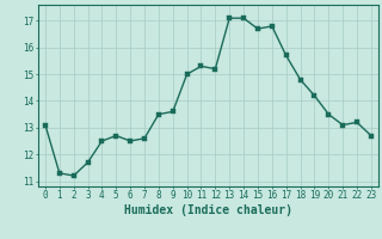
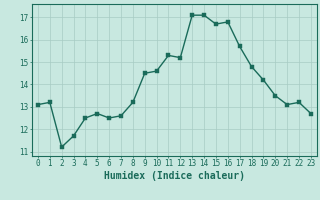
1: 11.3 -> 13.2
8: 13.5 -> 13.2
9: 13.6 -> 14.5
10: 15.0 -> 14.6
